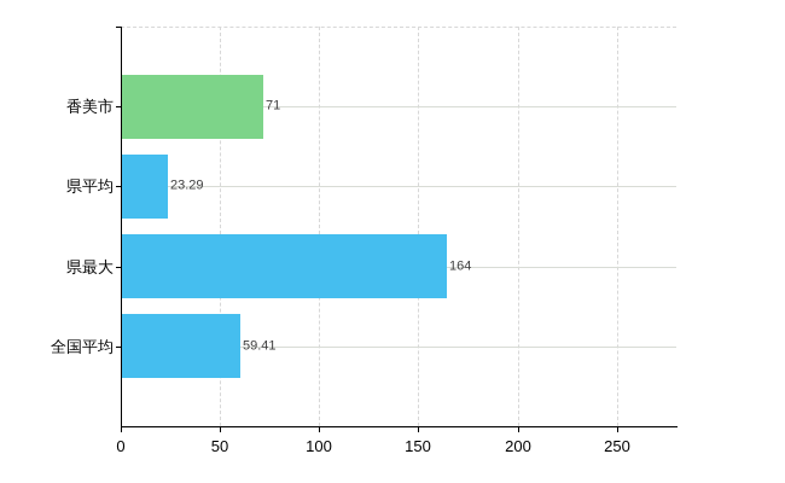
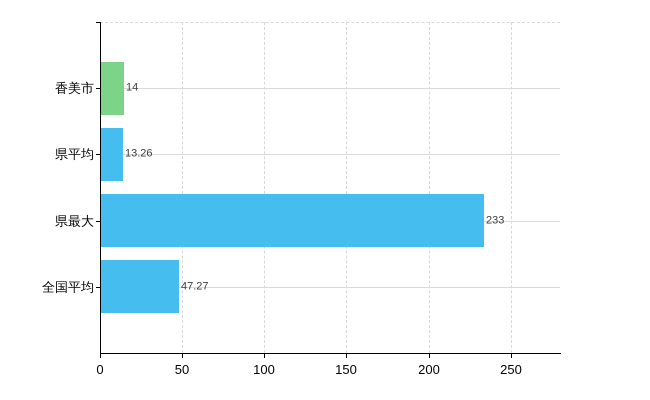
香美市: 71 -> 14
県平均: 23.29 -> 13.26
県最大: 164 -> 233
全国平均: 59.41 -> 47.27
